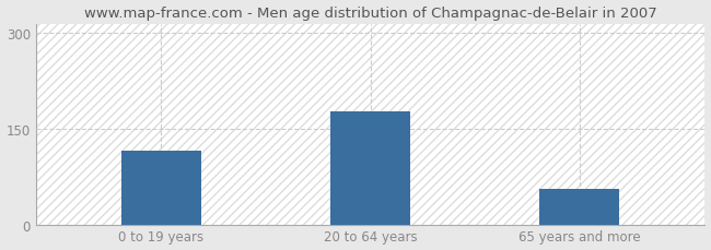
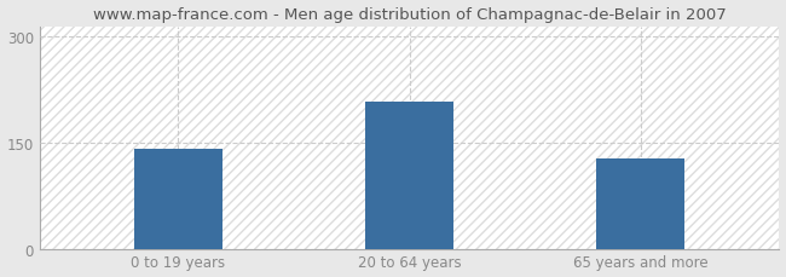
0 to 19 years: 115 -> 142
20 to 64 years: 178 -> 208
65 years and more: 55 -> 128
